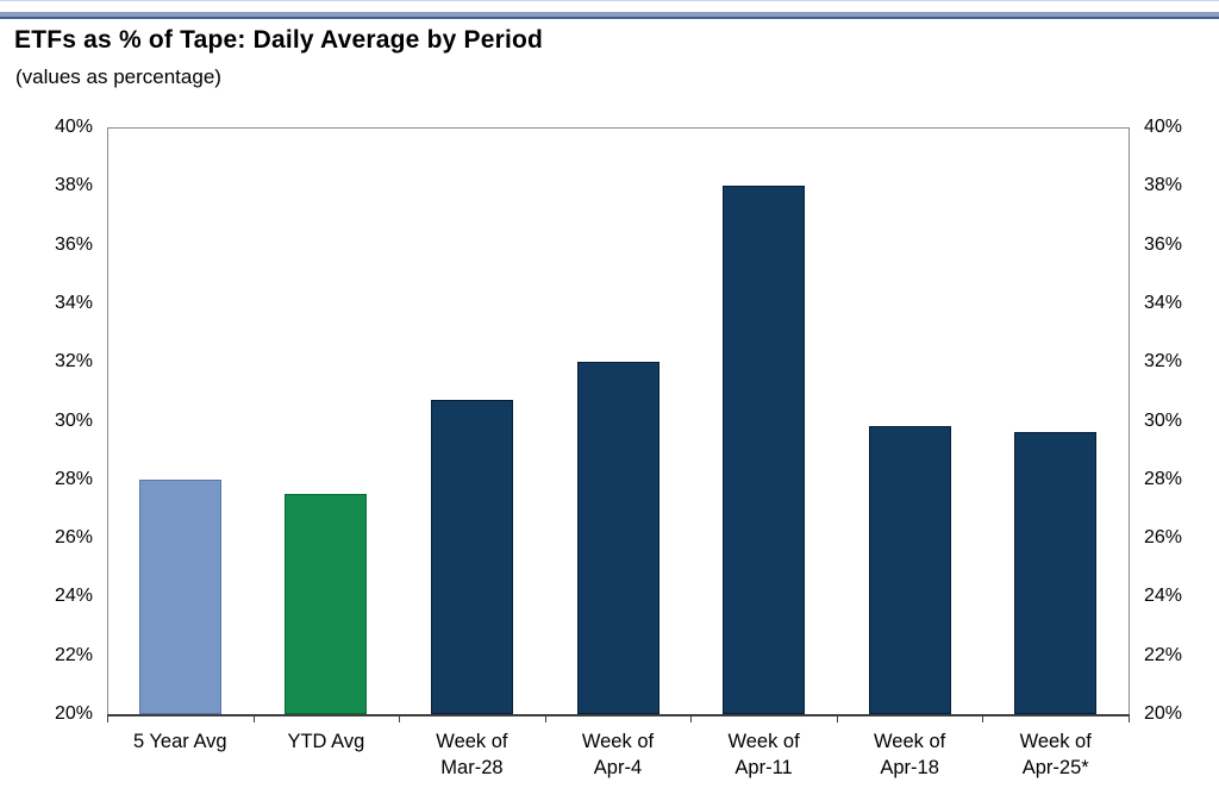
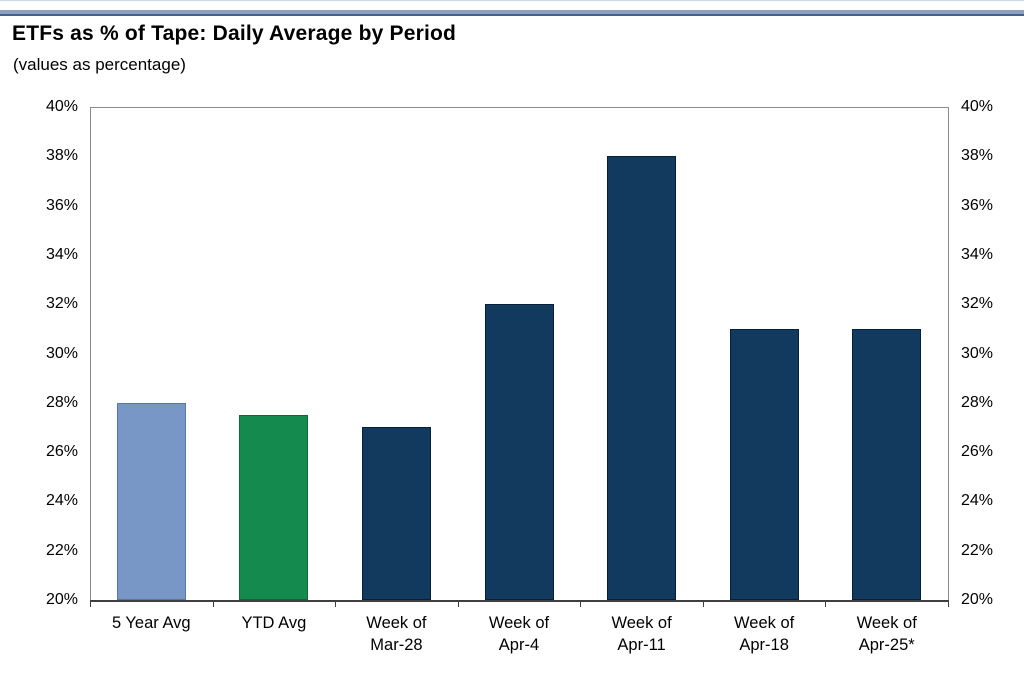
Week of Mar-28: 30.7% -> 27.0%
Week of Apr-18: 29.8% -> 31.0%
Week of Apr-25*: 29.6% -> 31.0%
